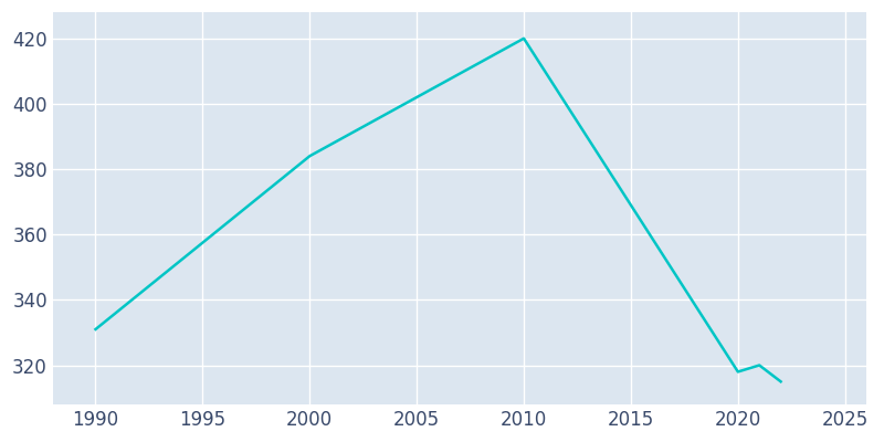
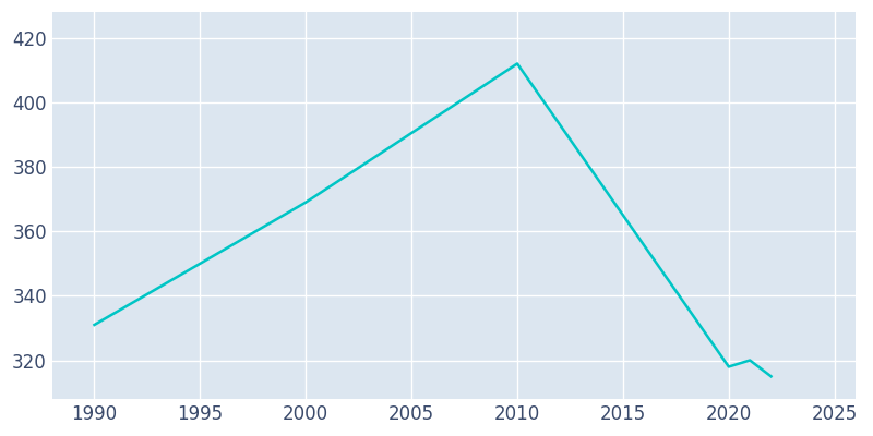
2000: 384 -> 369
2010: 420 -> 412
